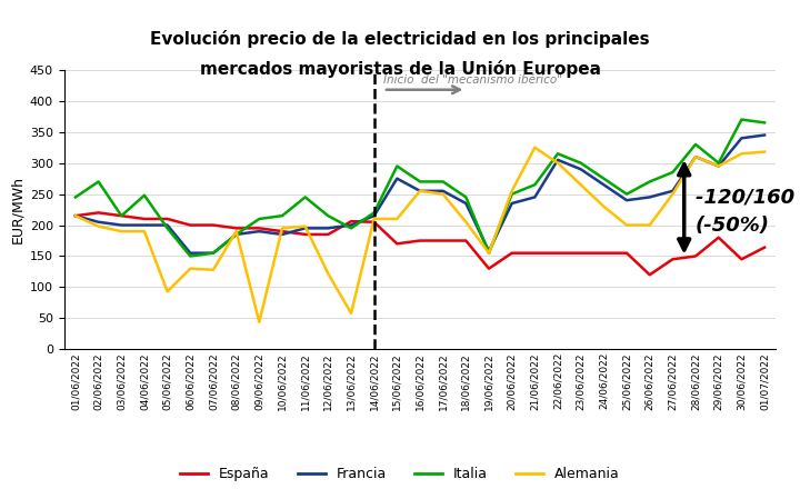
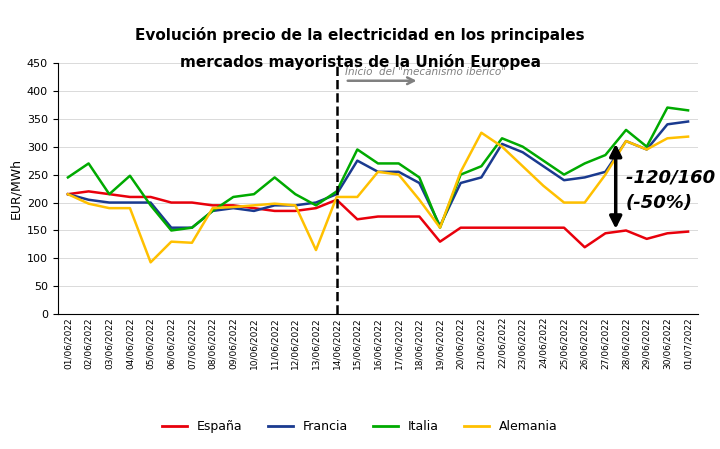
Alemania/09/06/2022: 44 -> 192
Alemania/12/06/2022: 122 -> 195
España/13/06/2022: 206 -> 190
Alemania/13/06/2022: 58 -> 115
España/29/06/2022: 180 -> 135
España/01/07/2022: 164 -> 148
